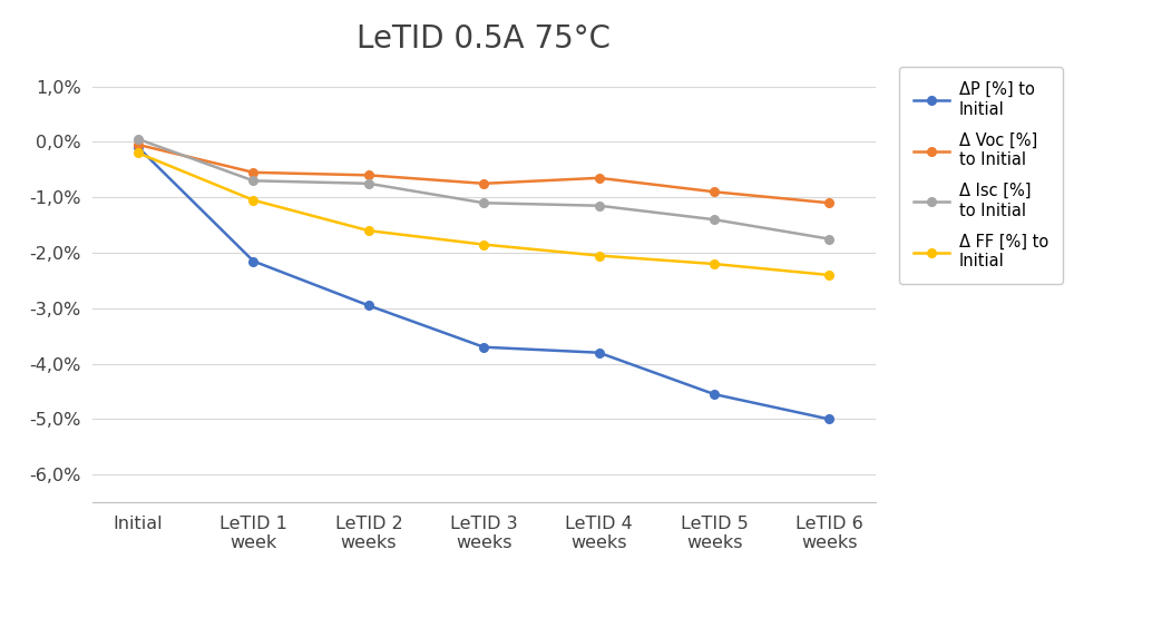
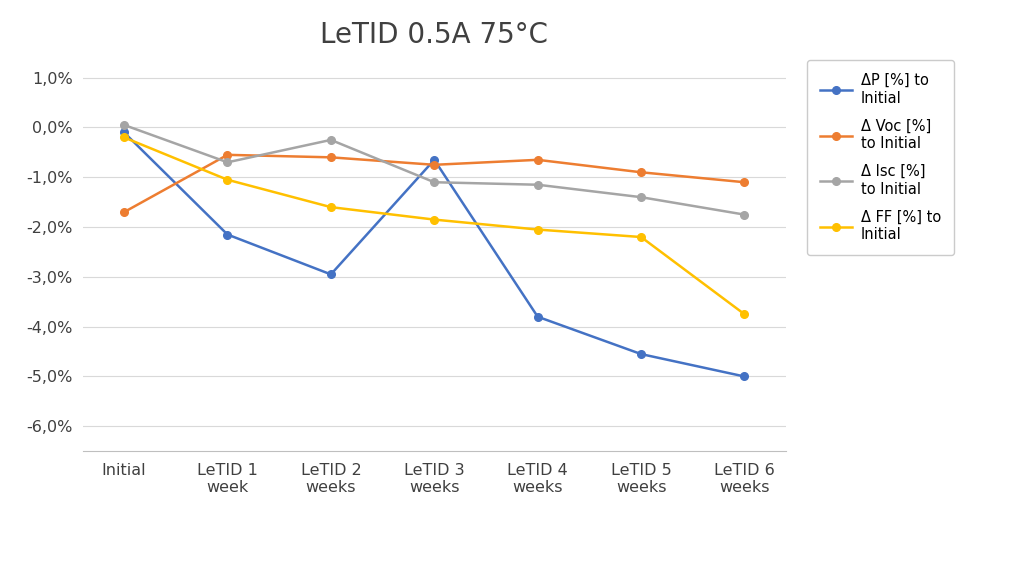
Δ Voc [%] to Initial/Initial: -0,05% -> -1,70%
Δ Isc [%] to Initial/LeTID 2 weeks: -0,75% -> -0,25%
ΔP [%] to Initial/LeTID 3 weeks: -3,70% -> -0,65%
Δ FF [%] to Initial/LeTID 6 weeks: -2,40% -> -3,75%
